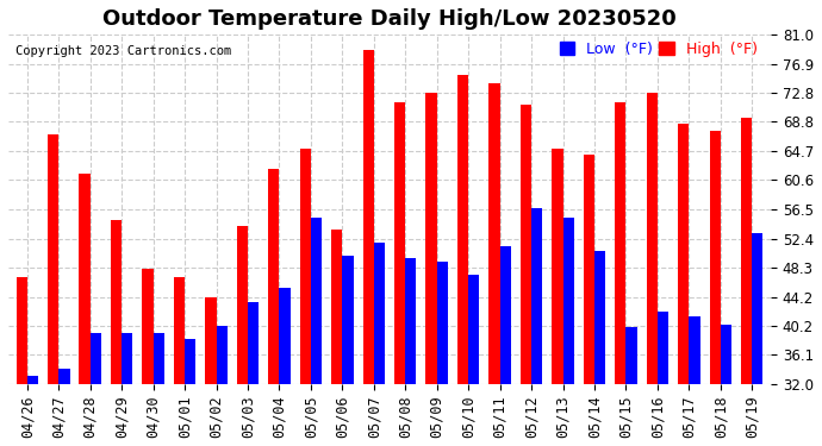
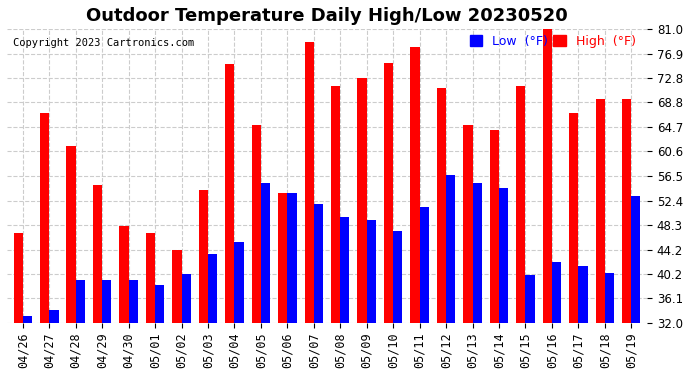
High (°F)/05/04: 62.2 -> 75.2
Low (°F)/05/06: 50.0 -> 53.6
High (°F)/05/11: 74.2 -> 78.1
Low (°F)/05/14: 50.6 -> 54.5
High (°F)/05/16: 72.8 -> 81.0
High (°F)/05/17: 68.6 -> 67.1
High (°F)/05/18: 67.6 -> 69.3
